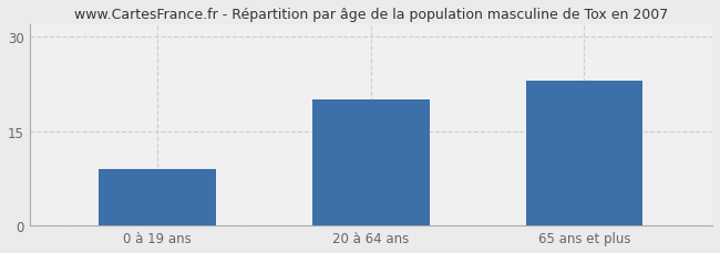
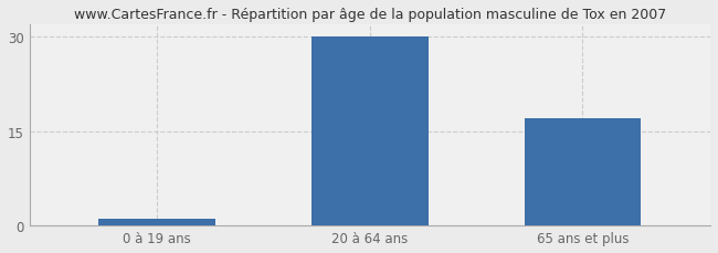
0 à 19 ans: 9 -> 1
20 à 64 ans: 20 -> 30
65 ans et plus: 23 -> 17
